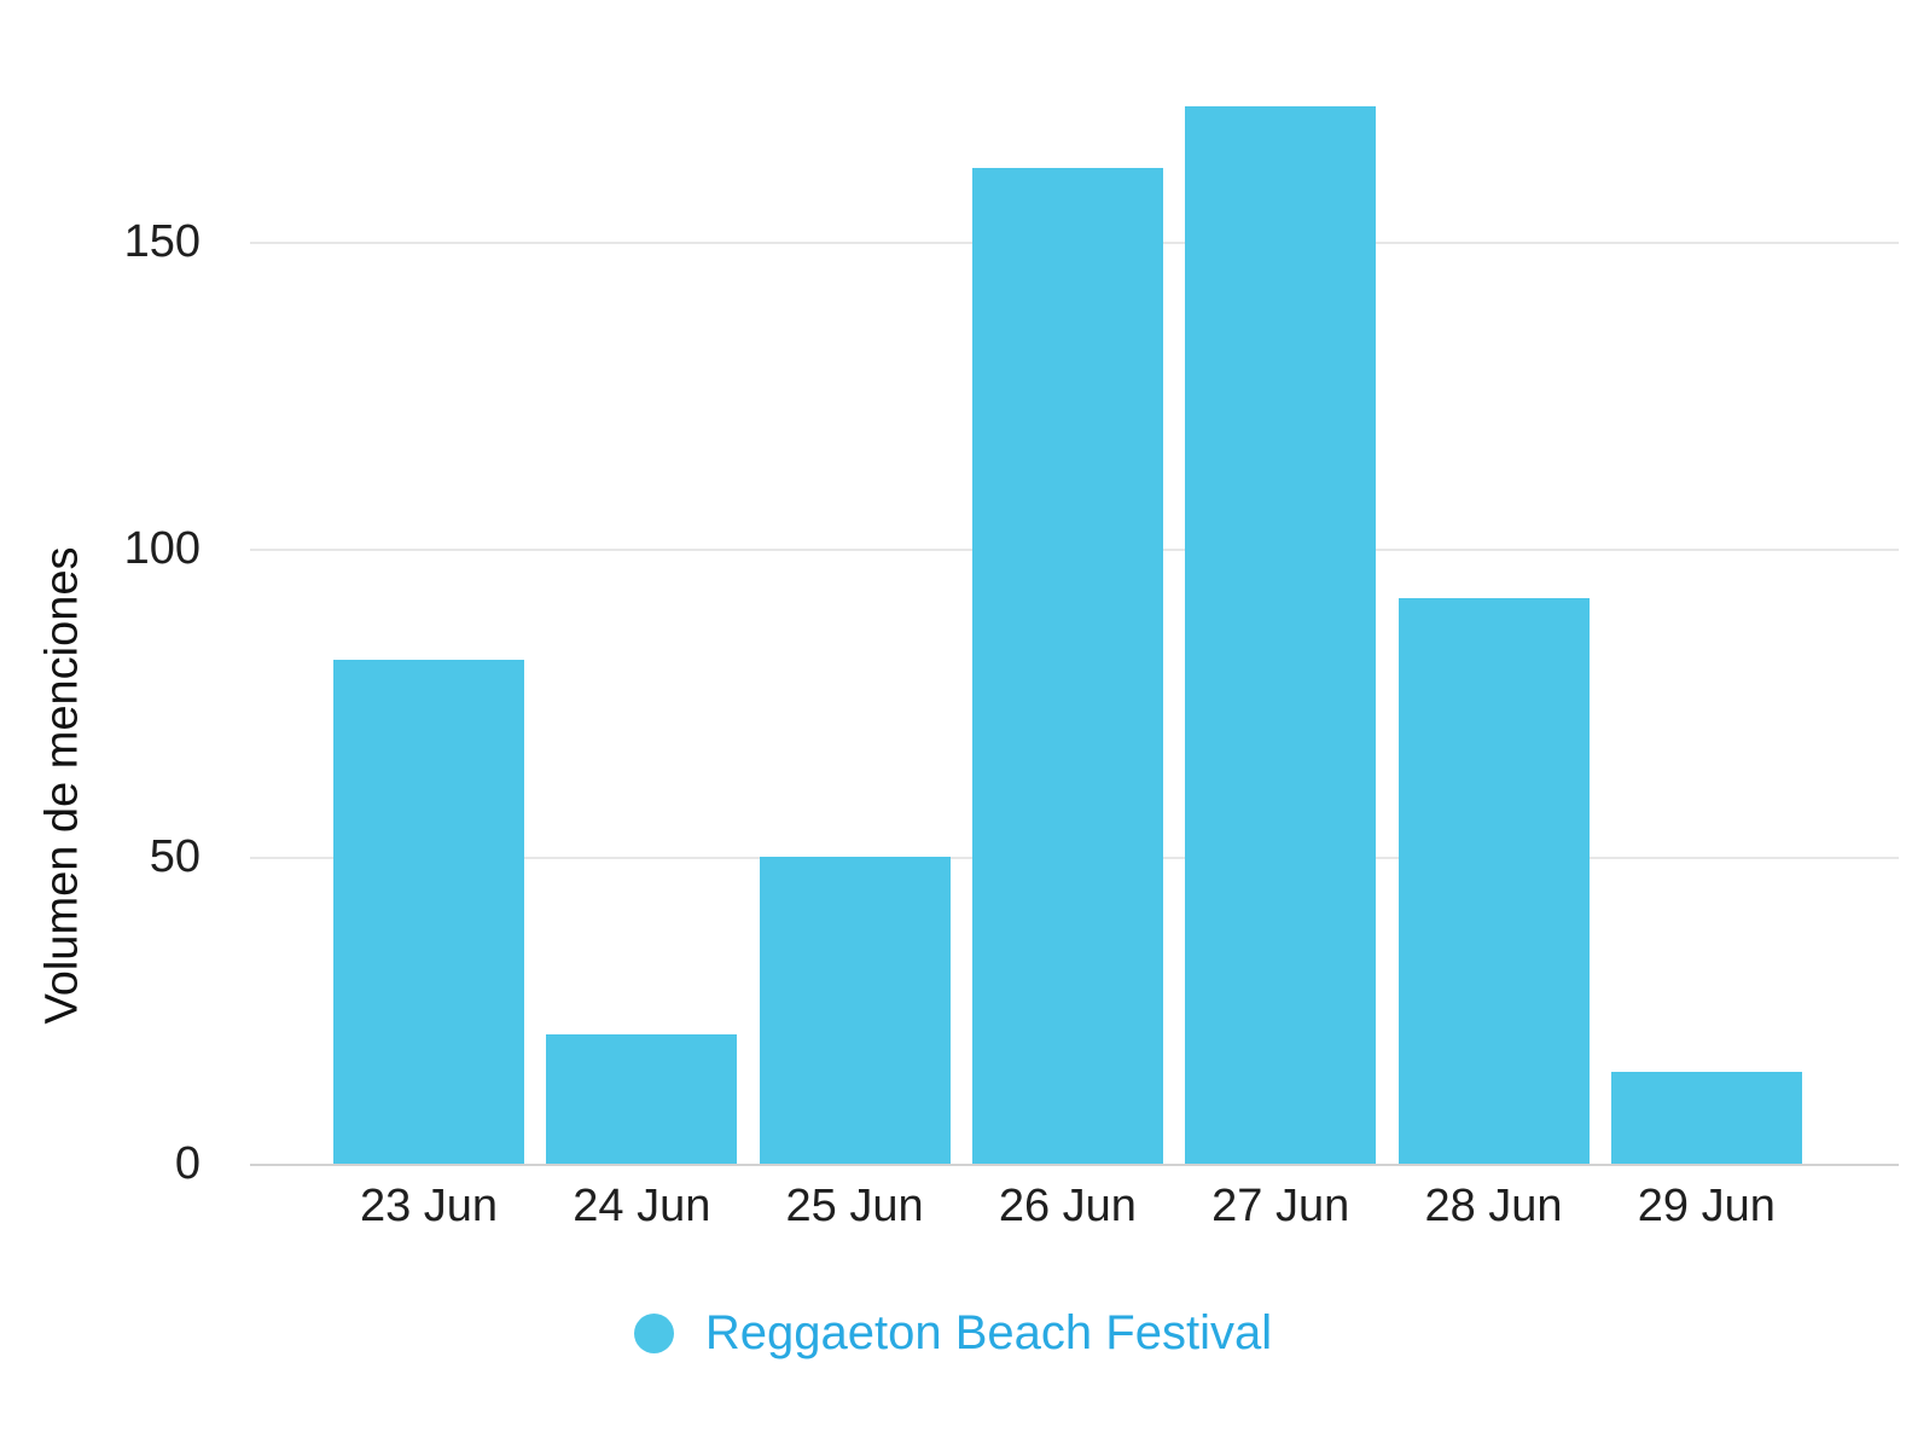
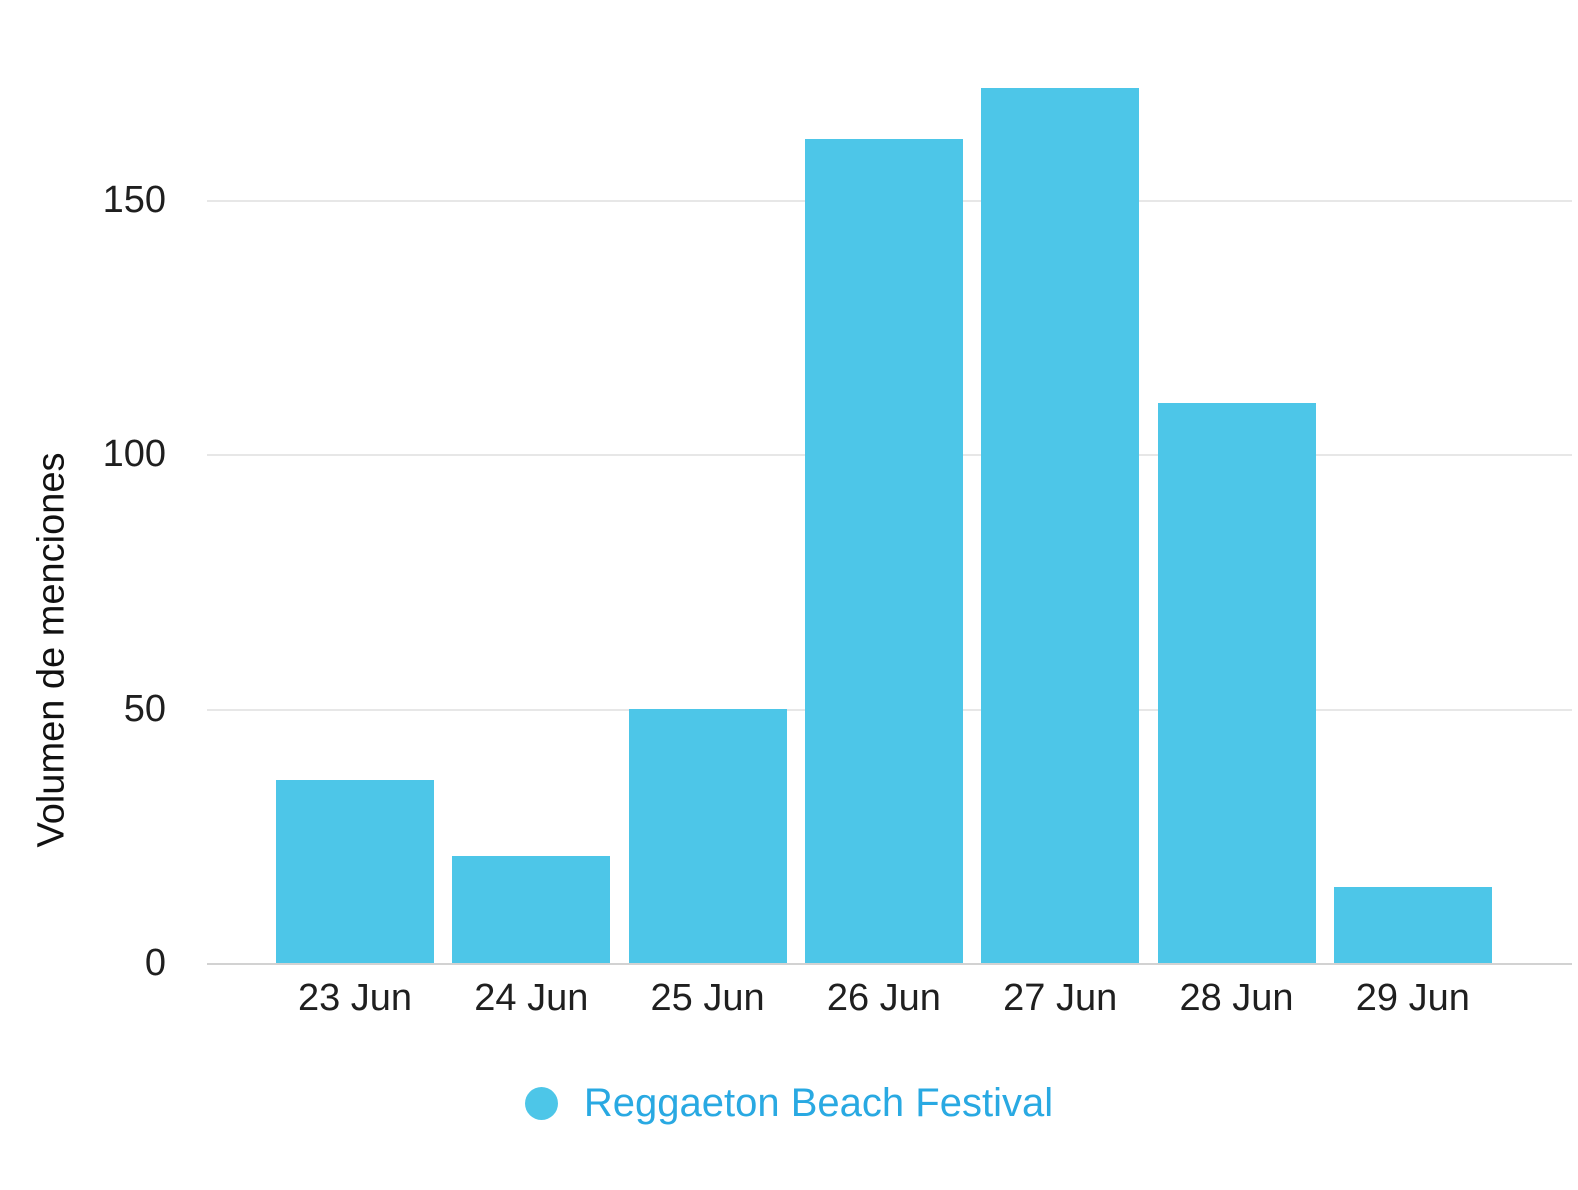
23 Jun: 82 -> 36
28 Jun: 92 -> 110
